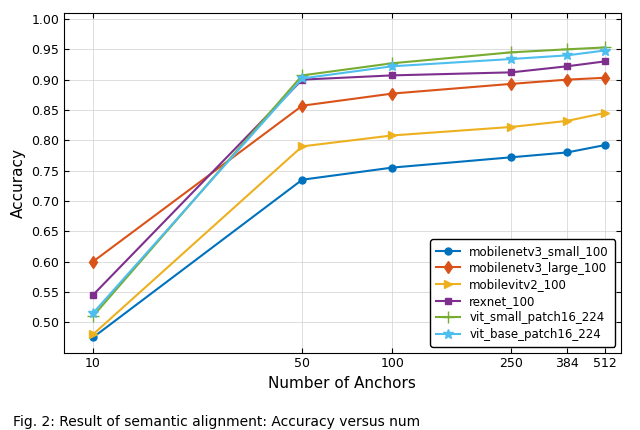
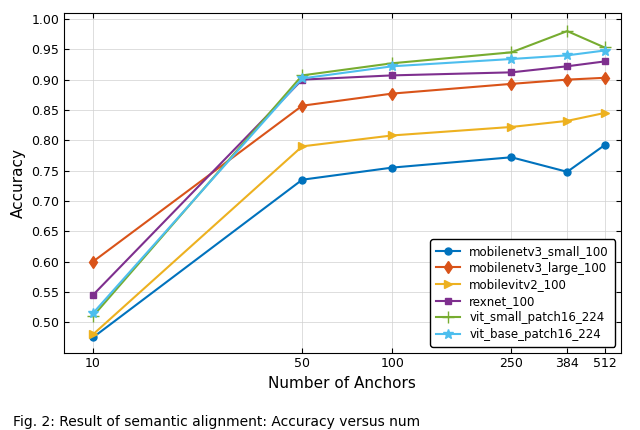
mobilenetv3_small_100/384: 0.780 -> 0.748
vit_small_patch16_224/384: 0.950 -> 0.980
